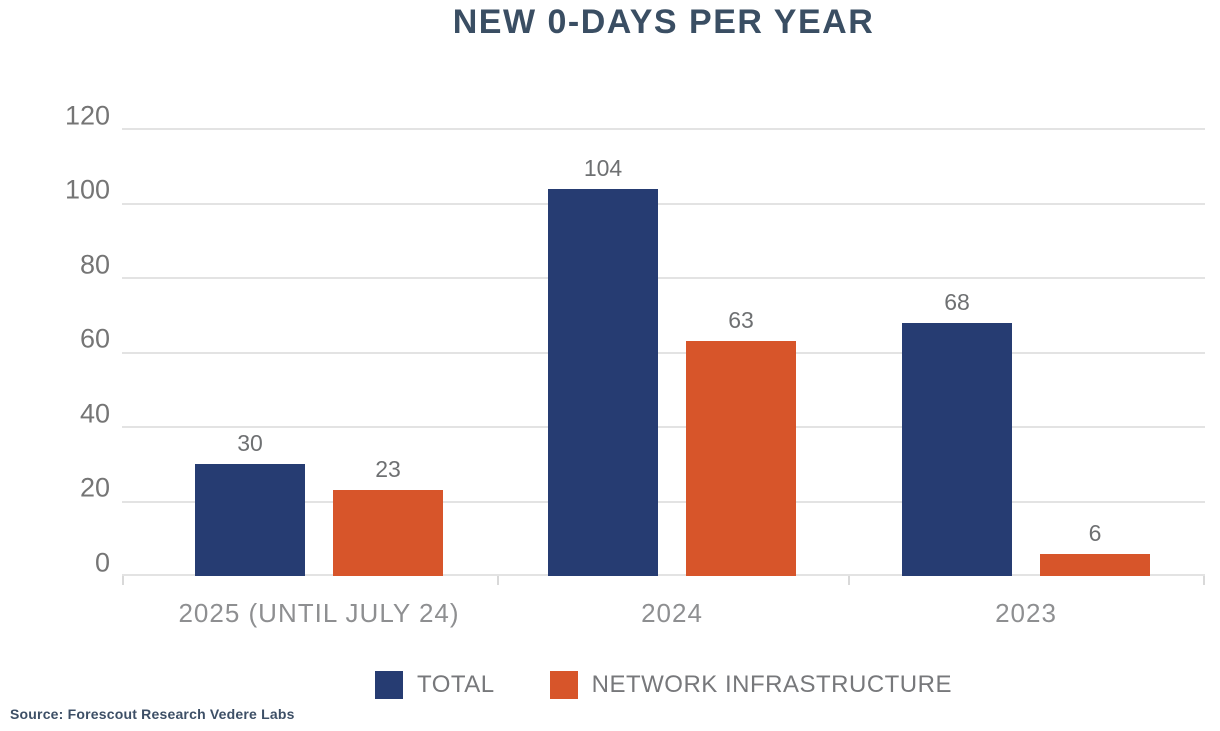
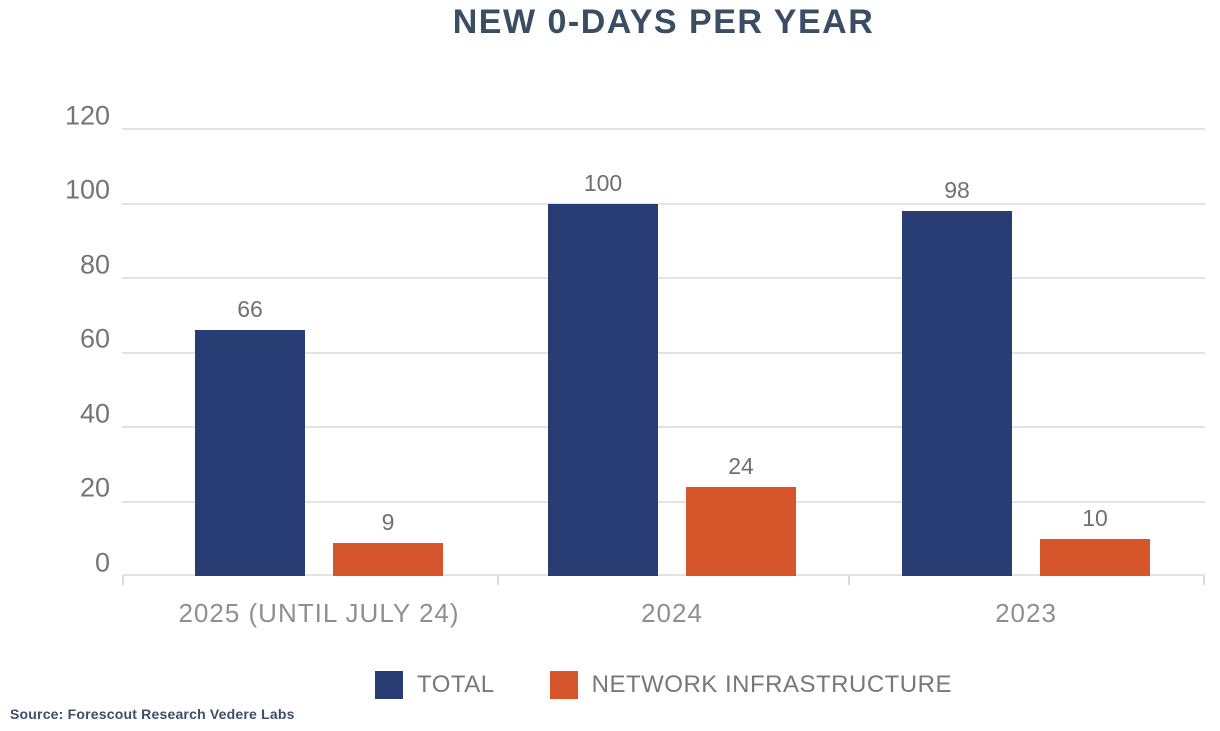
TOTAL/2025 (UNTIL JULY 24): 30 -> 66
NETWORK INFRASTRUCTURE/2025 (UNTIL JULY 24): 23 -> 9
TOTAL/2024: 104 -> 100
NETWORK INFRASTRUCTURE/2024: 63 -> 24
TOTAL/2023: 68 -> 98
NETWORK INFRASTRUCTURE/2023: 6 -> 10
